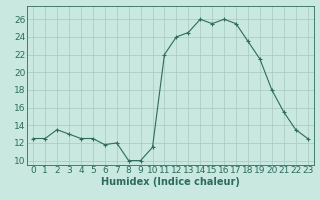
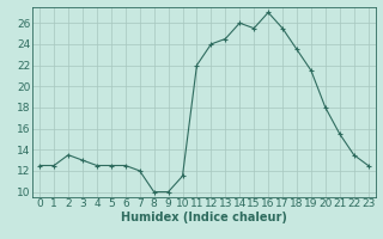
6: 11.8 -> 12.5
16: 26.0 -> 27.0
